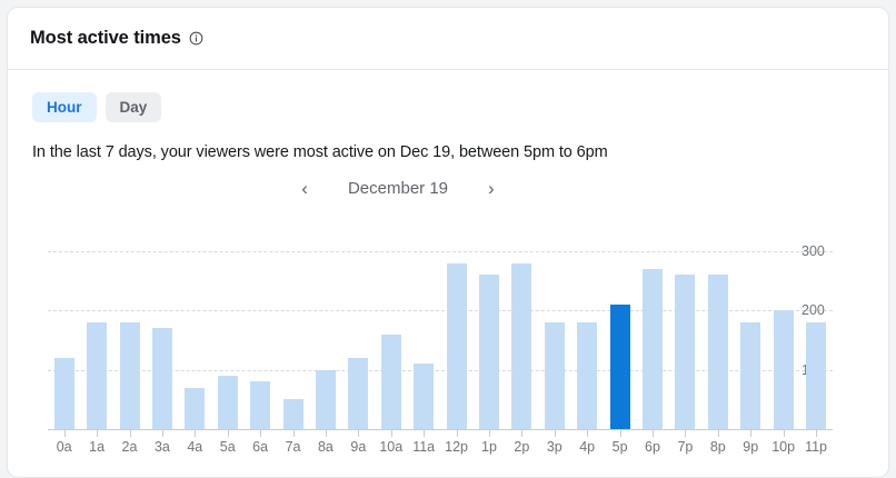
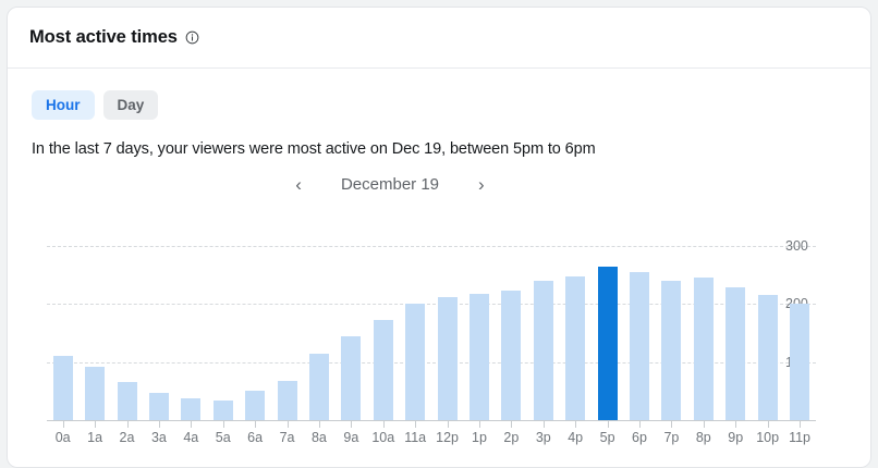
0a: 120 -> 110
1a: 180 -> 90
2a: 180 -> 60
3a: 170 -> 50
4a: 70 -> 40
5a: 90 -> 30
6a: 80 -> 50
7a: 50 -> 70
8a: 100 -> 120
9a: 120 -> 140
10a: 160 -> 170
11a: 110 -> 200
12p: 280 -> 210
1p: 260 -> 220
2p: 280 -> 220
3p: 180 -> 240
4p: 180 -> 250
5p: 210 -> 260
6p: 270 -> 260
7p: 260 -> 240
8p: 260 -> 250
9p: 180 -> 230
10p: 200 -> 220
11p: 180 -> 200
